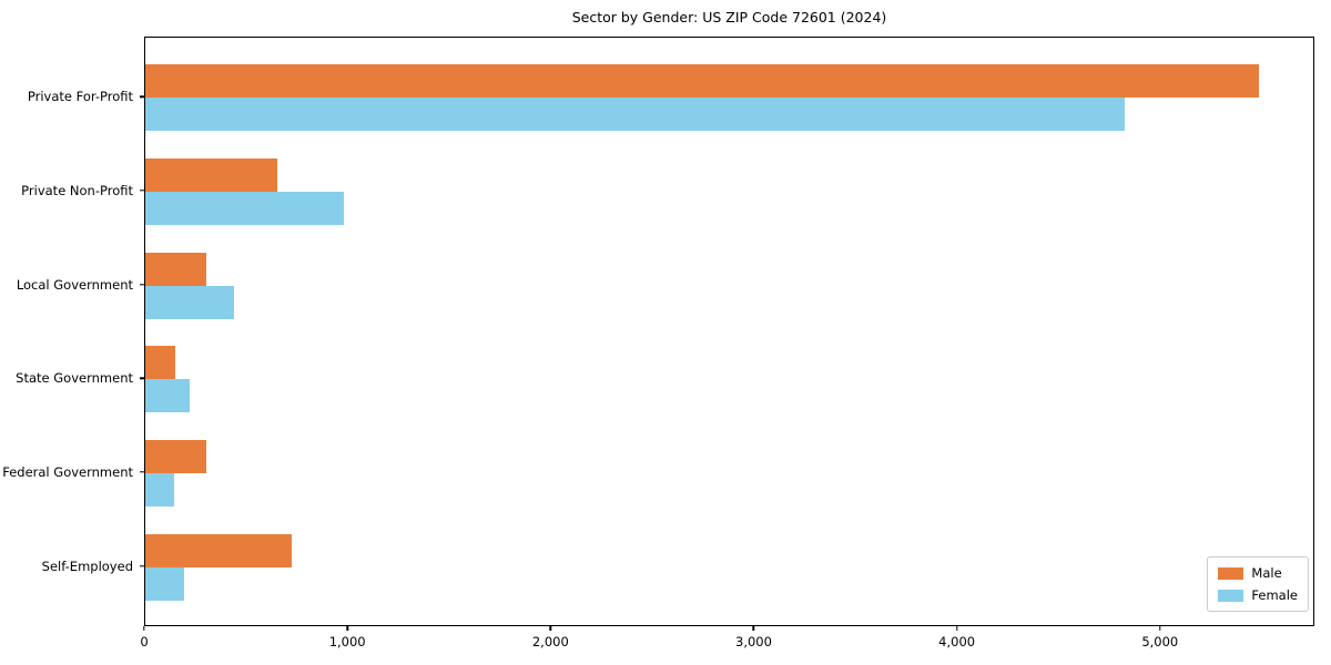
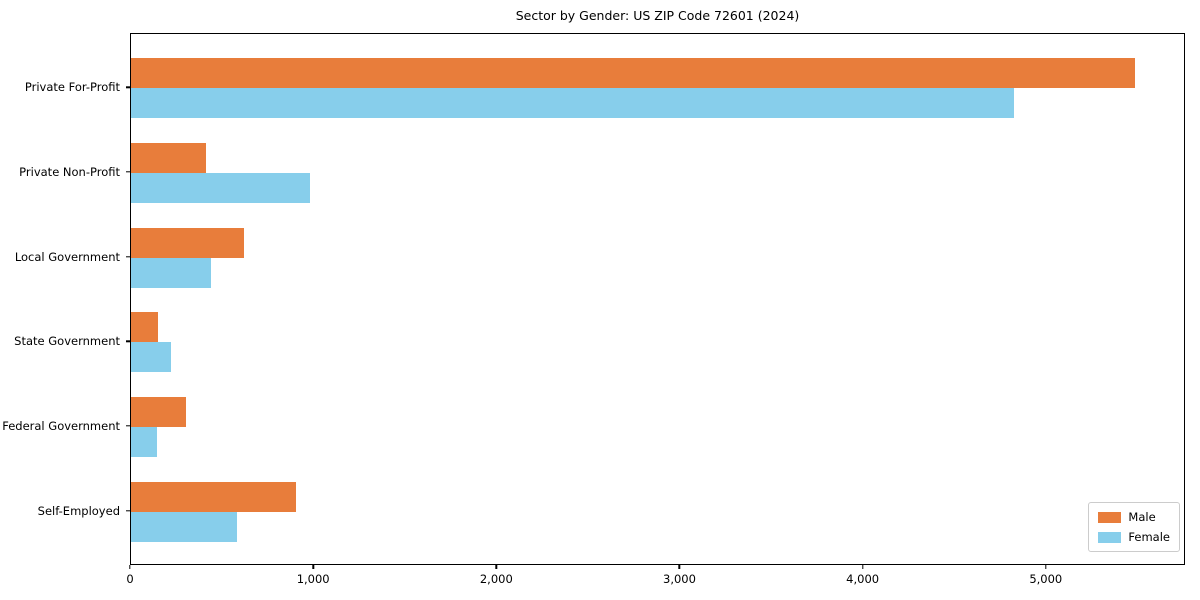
Male/Private Non-Profit: 650 -> 410
Male/Local Government: 300 -> 620
Male/Self-Employed: 720 -> 900
Female/Self-Employed: 190 -> 580
